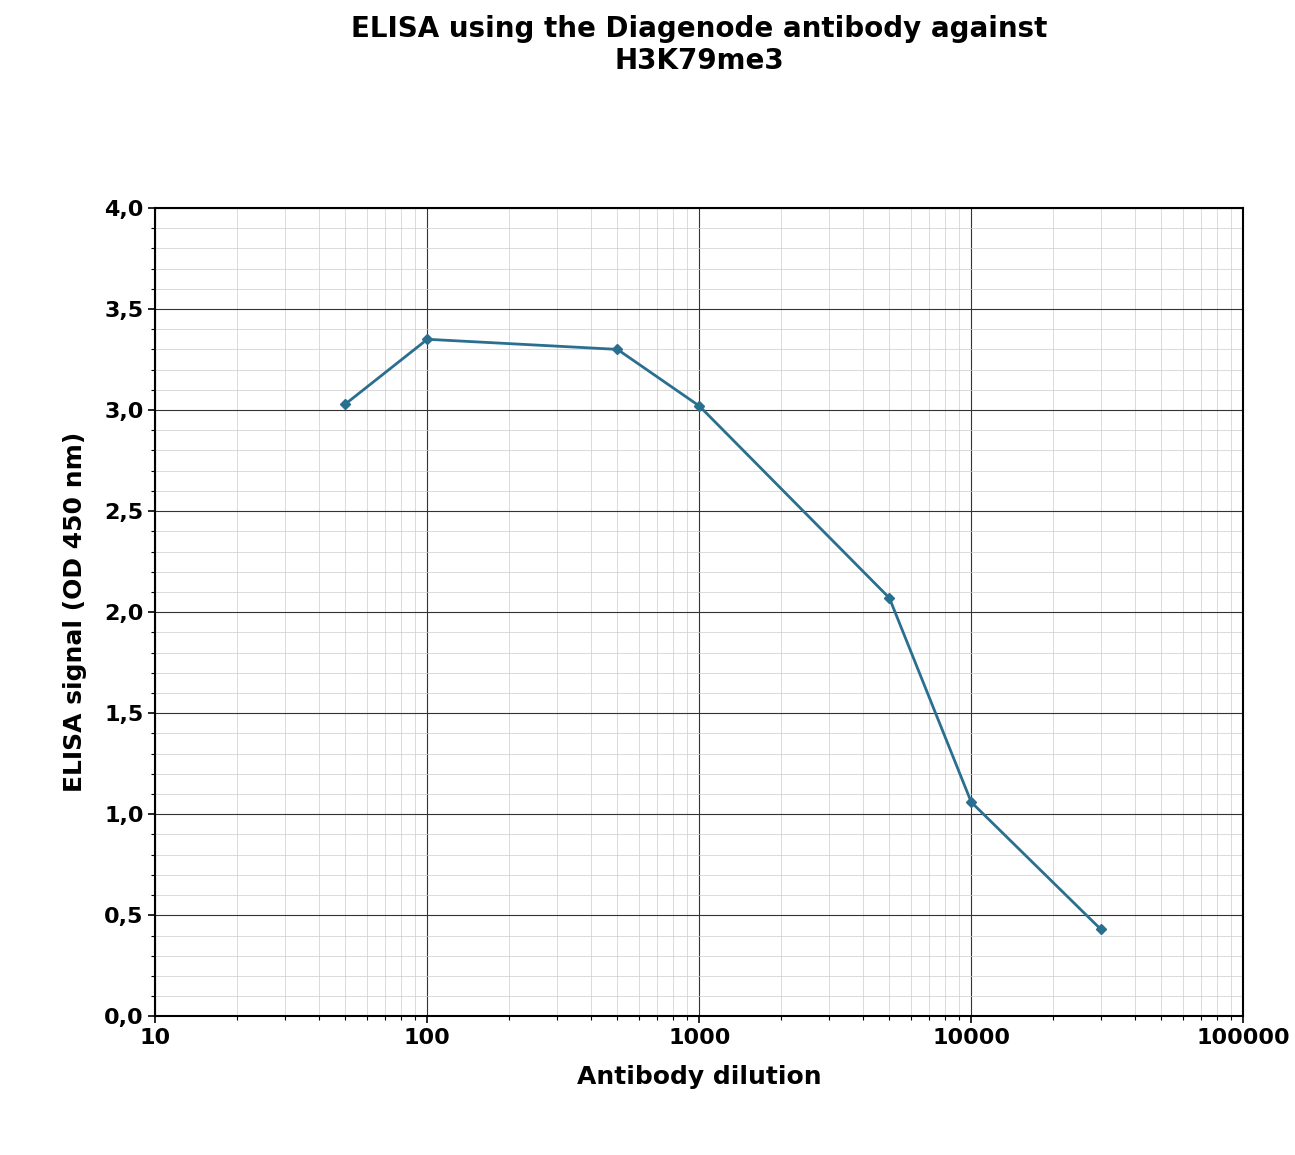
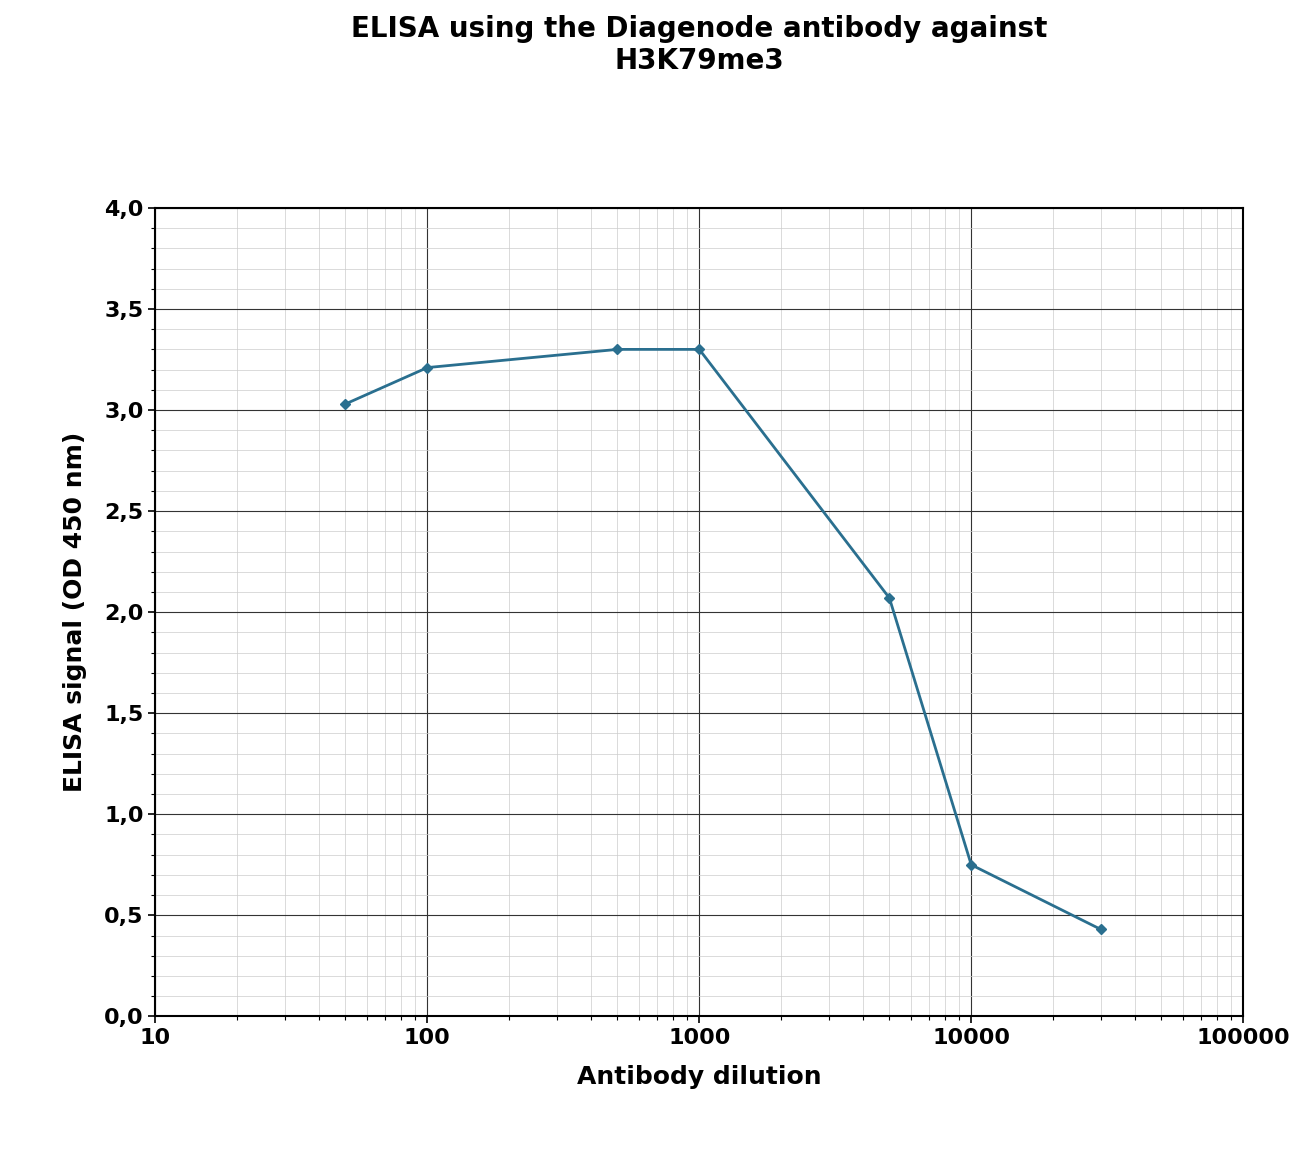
100: 3,35 -> 3,21
1000: 3,02 -> 3,30
10000: 1,06 -> 0,75
